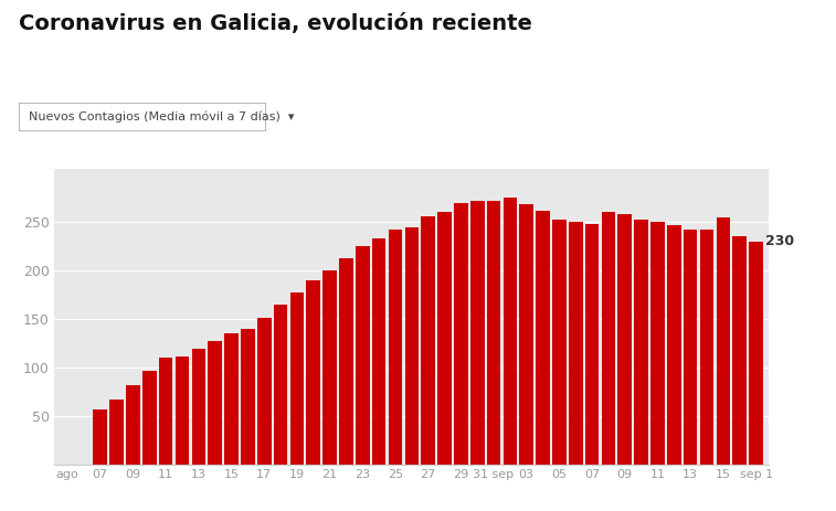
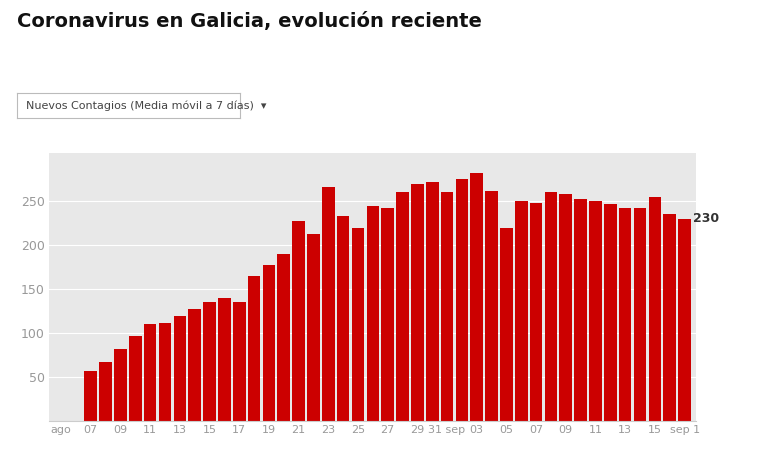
17: 152 -> 136
21: 200 -> 228
23: 225 -> 266
25: 242 -> 220
27: 256 -> 242
31 sep: 272 -> 260
03: 268 -> 282
05: 252 -> 220
